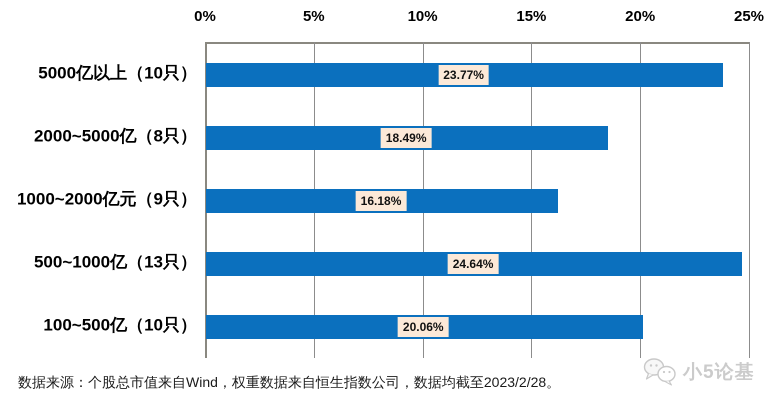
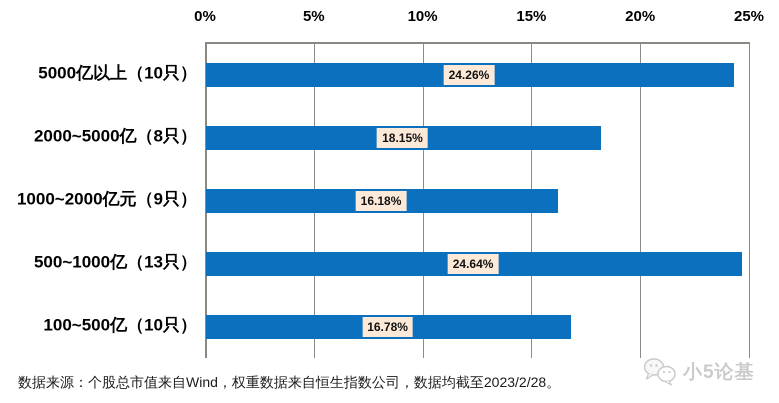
5000亿以上（10只）: 23.77% -> 24.26%
2000~5000亿（8只）: 18.49% -> 18.15%
100~500亿（10只）: 20.06% -> 16.78%
